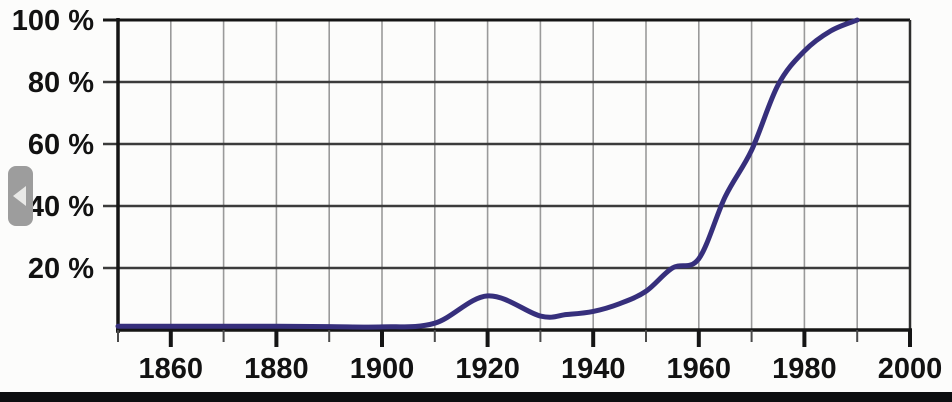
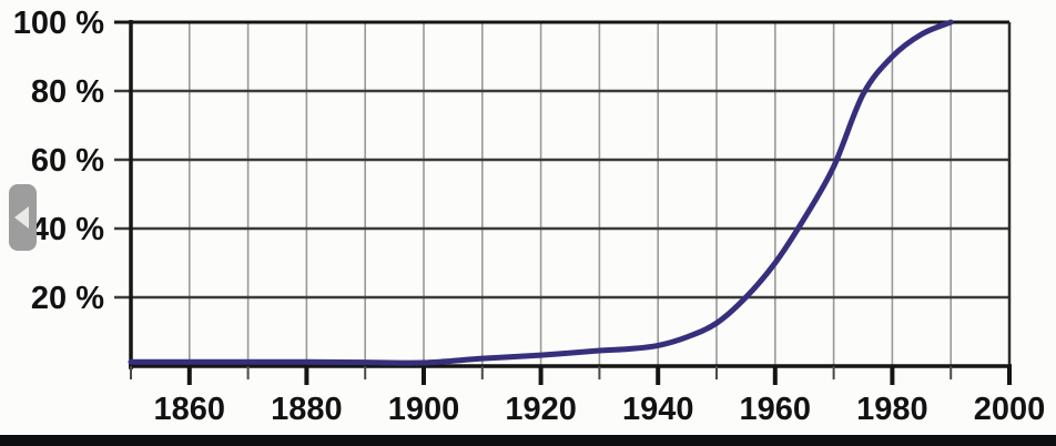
1920: 11% -> 3%
1960: 23% -> 30%
